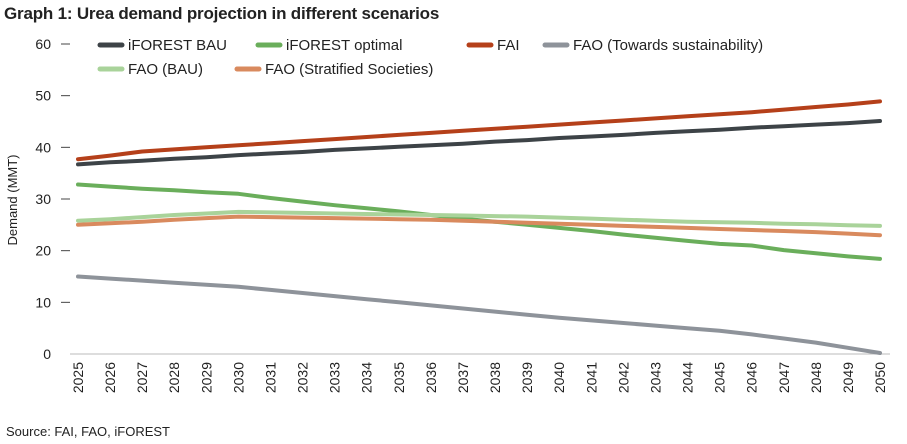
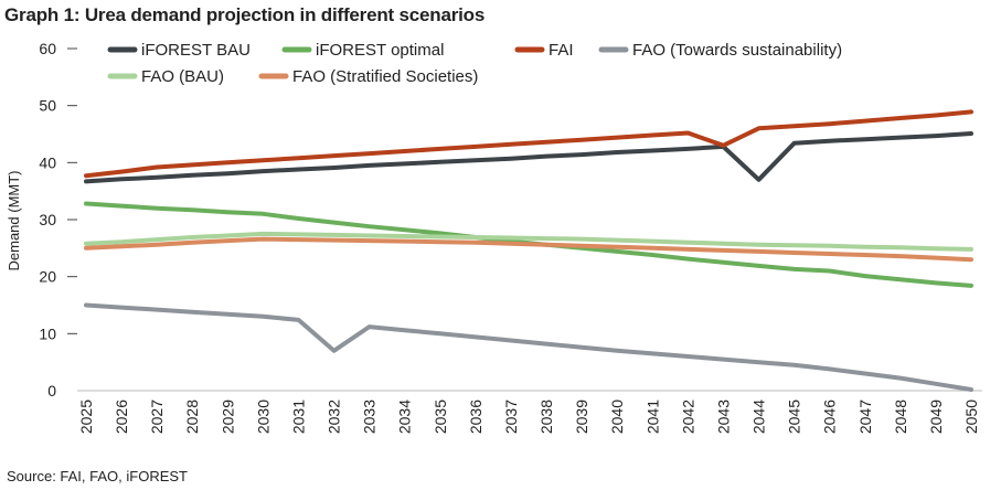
FAO (Towards sustainability)/2032: 12 -> 7
FAI/2043: 46 -> 43
iFOREST BAU/2044: 43 -> 37
